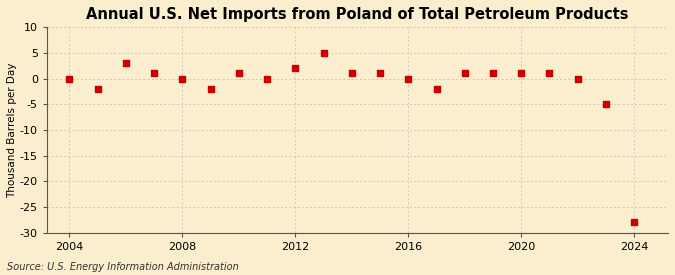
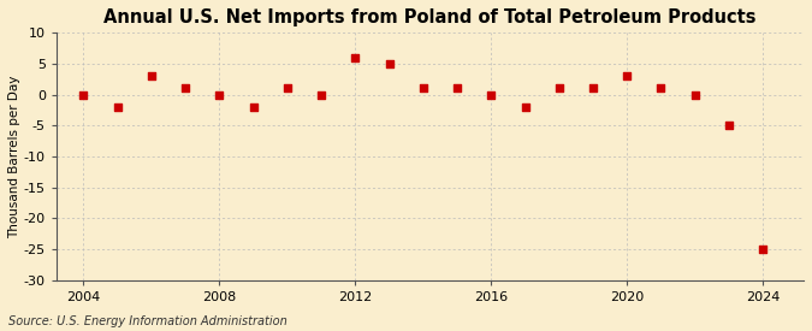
2012: 2 -> 6
2020: 1 -> 3
2024: -28 -> -25
